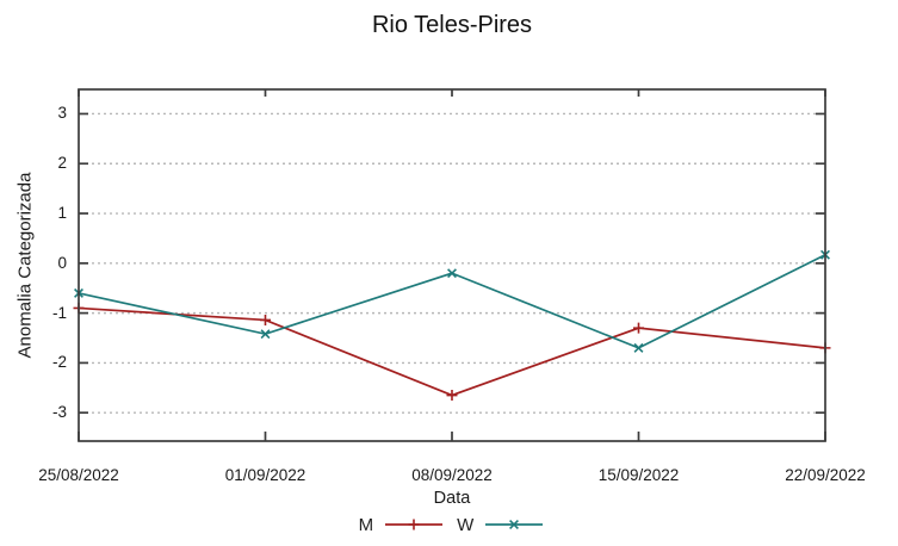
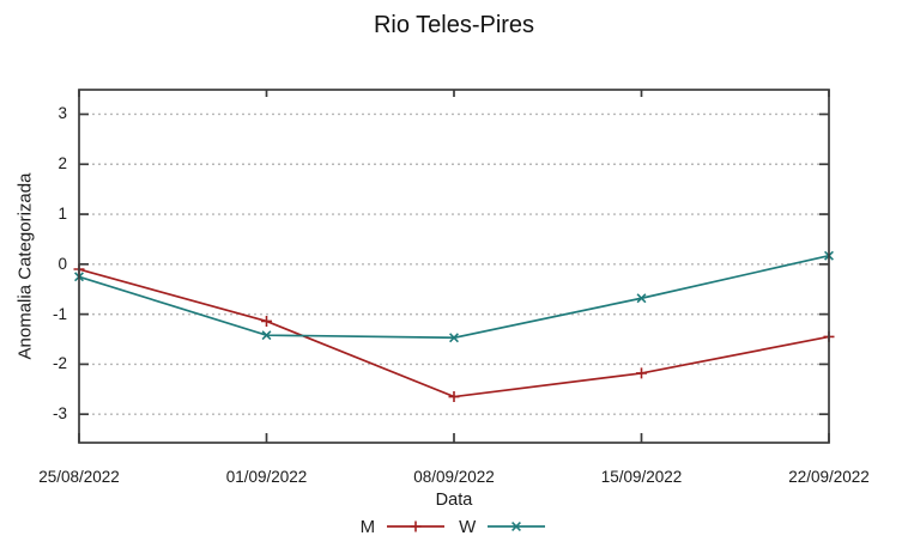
M/25/08/2022: -0.9 -> -0.1
W/25/08/2022: -0.6 -> -0.2
W/08/09/2022: -0.2 -> -1.5
M/15/09/2022: -1.3 -> -2.2
W/15/09/2022: -1.7 -> -0.7
M/22/09/2022: -1.7 -> -1.4
